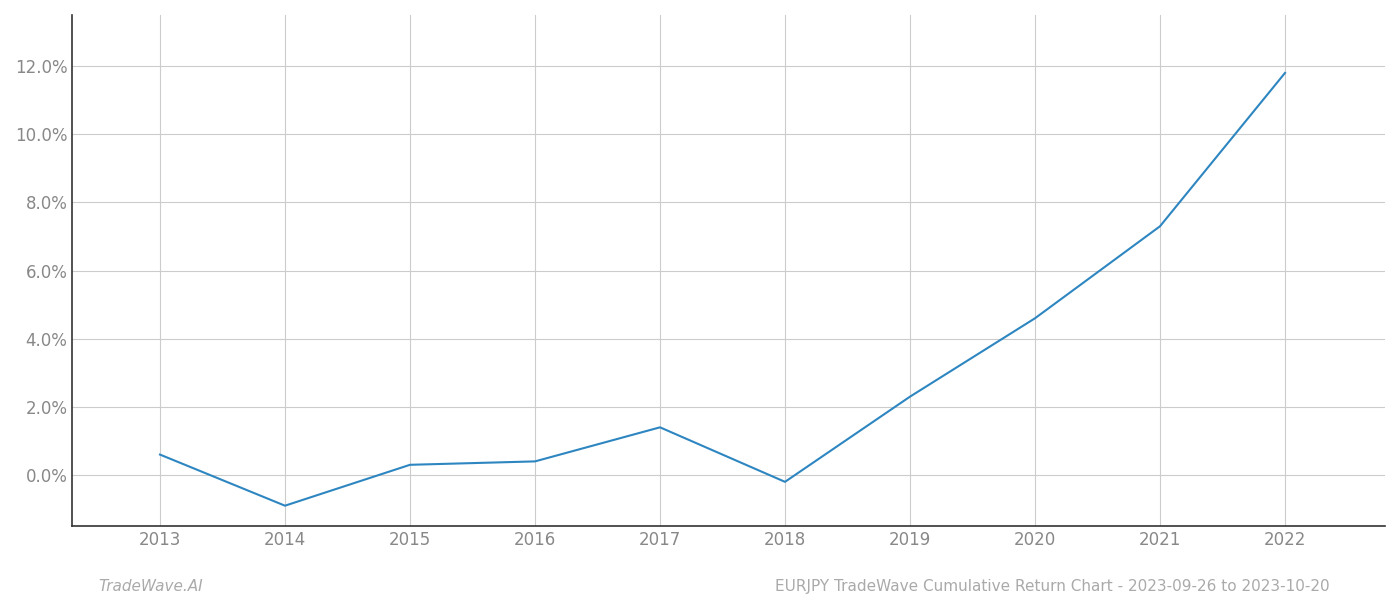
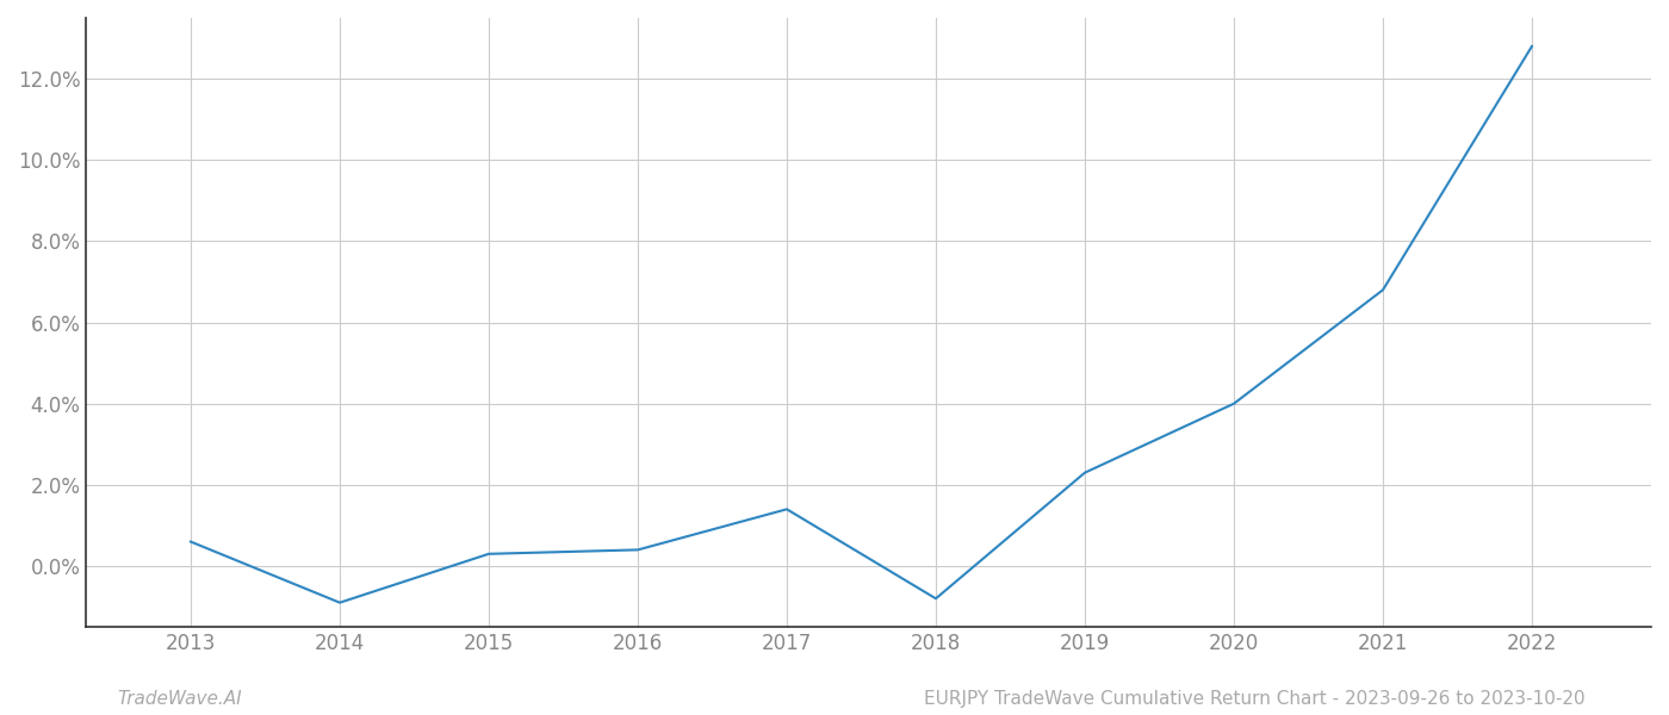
2018: -0.2% -> -0.8%
2020: 4.6% -> 4.0%
2021: 7.3% -> 6.8%
2022: 11.8% -> 12.8%
